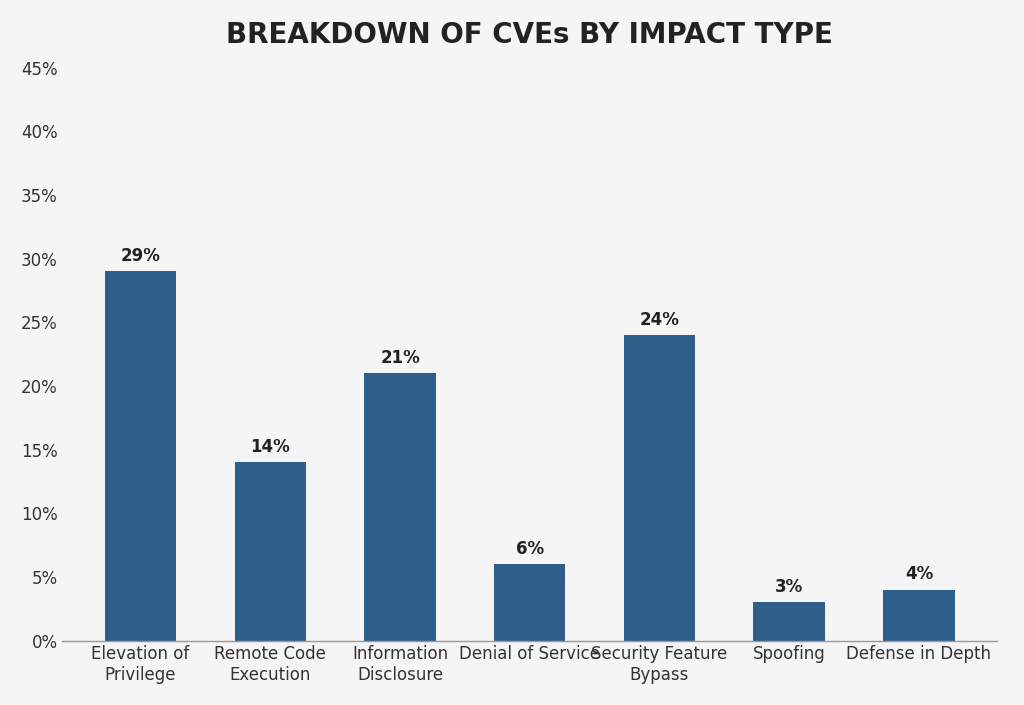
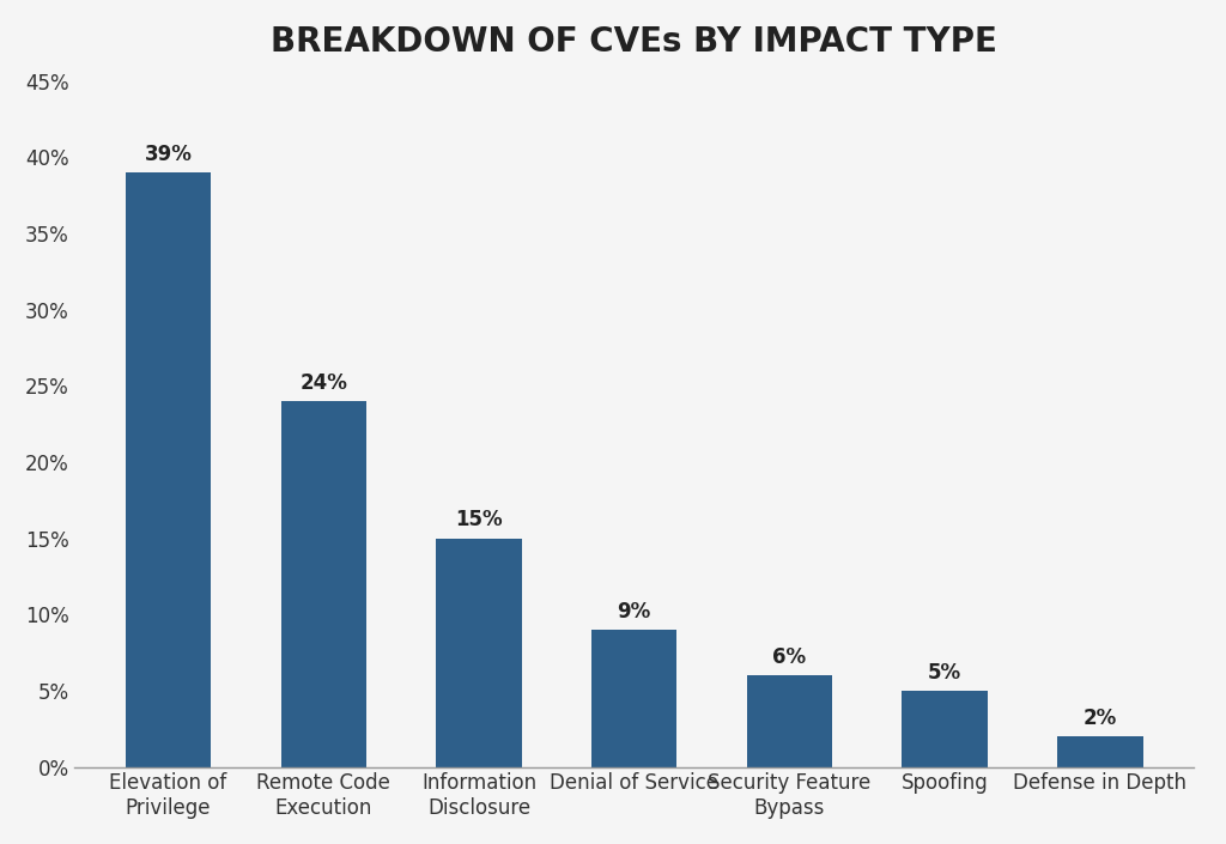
Elevation of Privilege: 29% -> 39%
Remote Code Execution: 14% -> 24%
Information Disclosure: 21% -> 15%
Denial of Service: 6% -> 9%
Security Feature Bypass: 24% -> 6%
Spoofing: 3% -> 5%
Defense in Depth: 4% -> 2%
